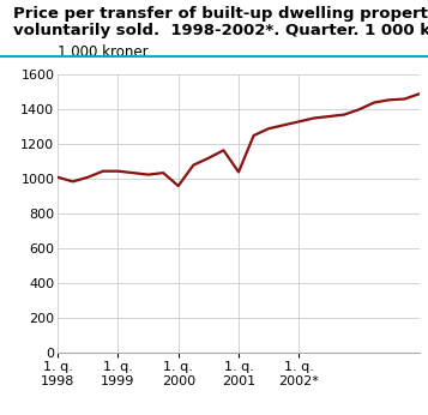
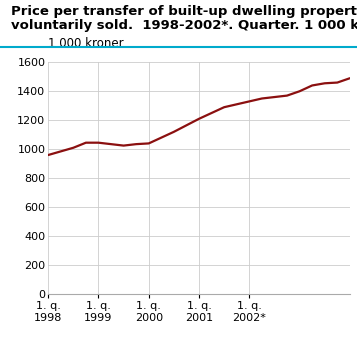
1. q. 1998: 1010 -> 960
1. q. 2000: 960 -> 1040
1. q. 2001: 1040 -> 1210
